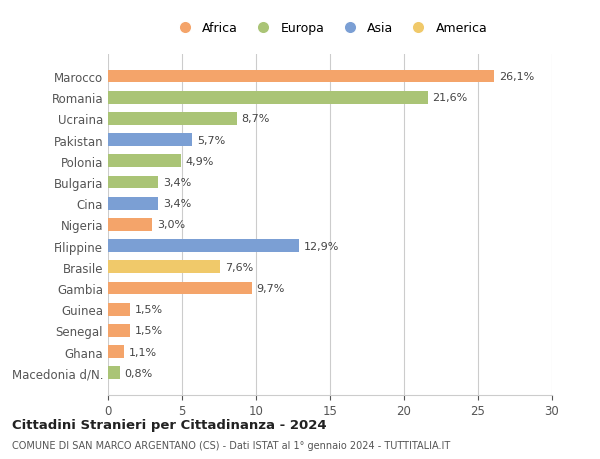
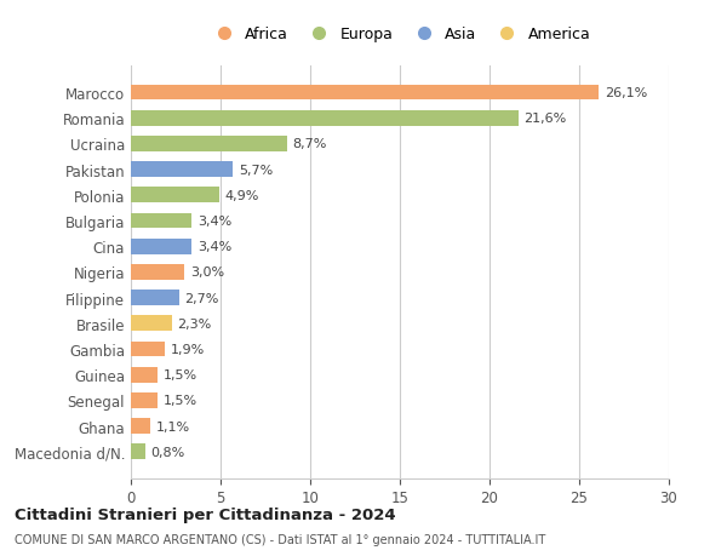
Filippine: 12,9% -> 2,7%
Brasile: 7,6% -> 2,3%
Gambia: 9,7% -> 1,9%
